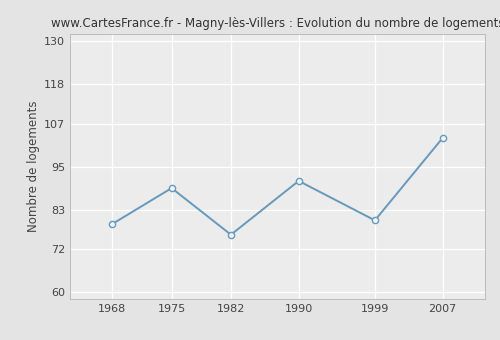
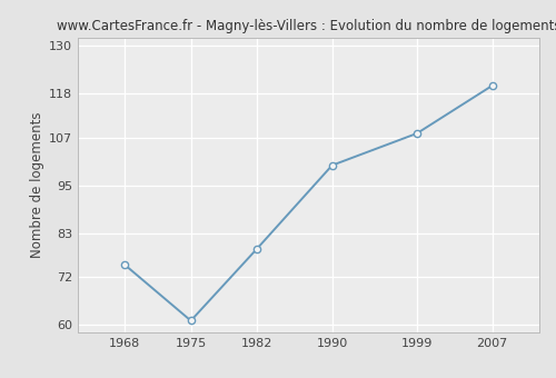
1968: 79 -> 75
1975: 89 -> 61
1982: 76 -> 79
1990: 91 -> 100
1999: 80 -> 108
2007: 103 -> 120
